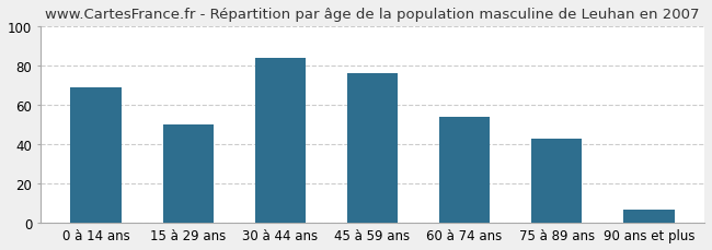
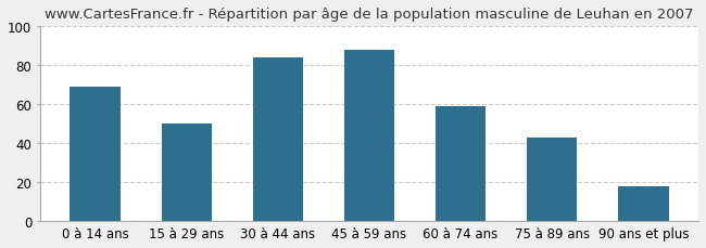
45 à 59 ans: 76 -> 88
60 à 74 ans: 54 -> 59
90 ans et plus: 7 -> 18
